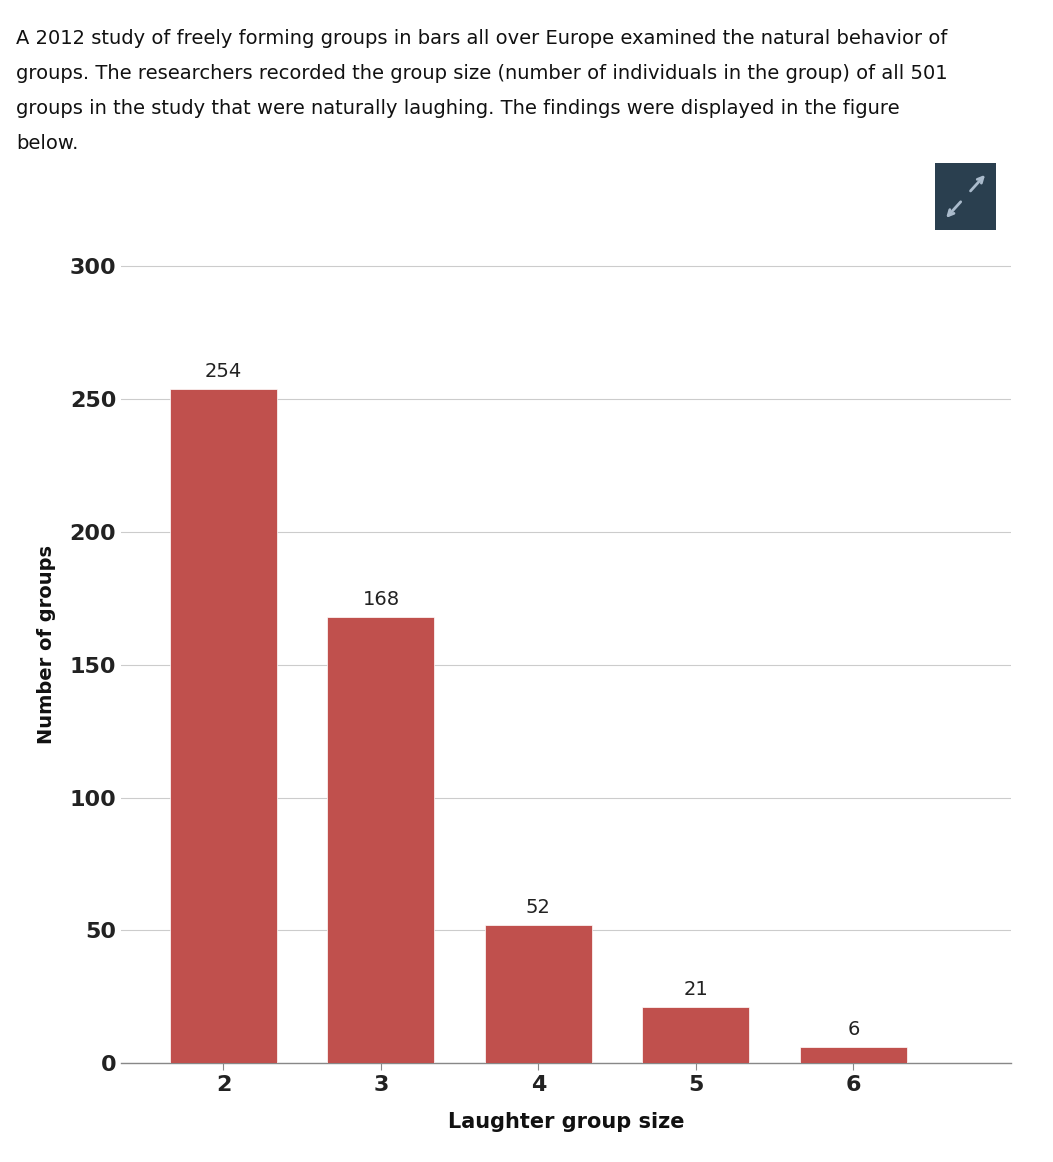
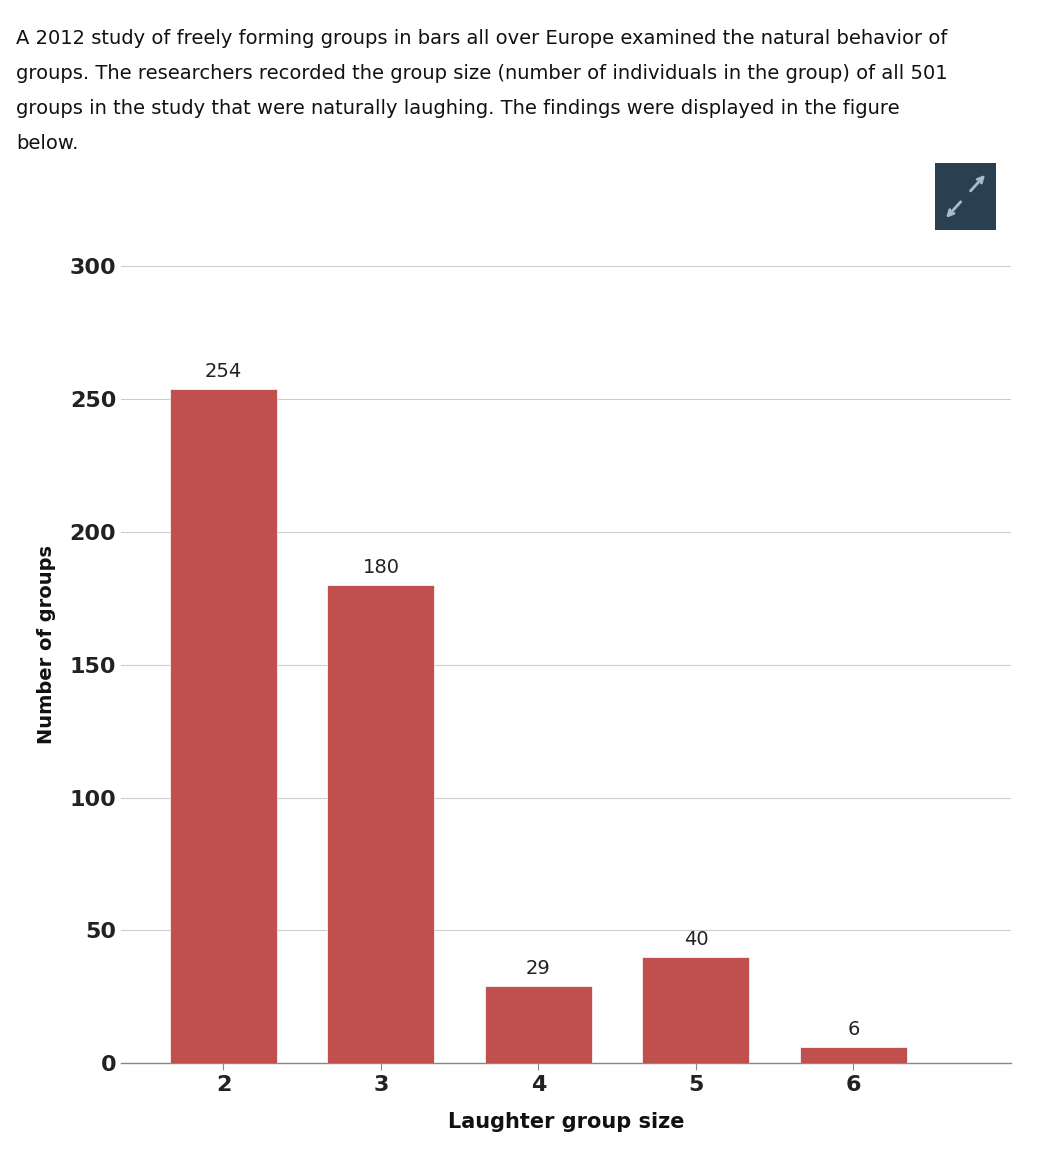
3: 168 -> 180
4: 52 -> 29
5: 21 -> 40
